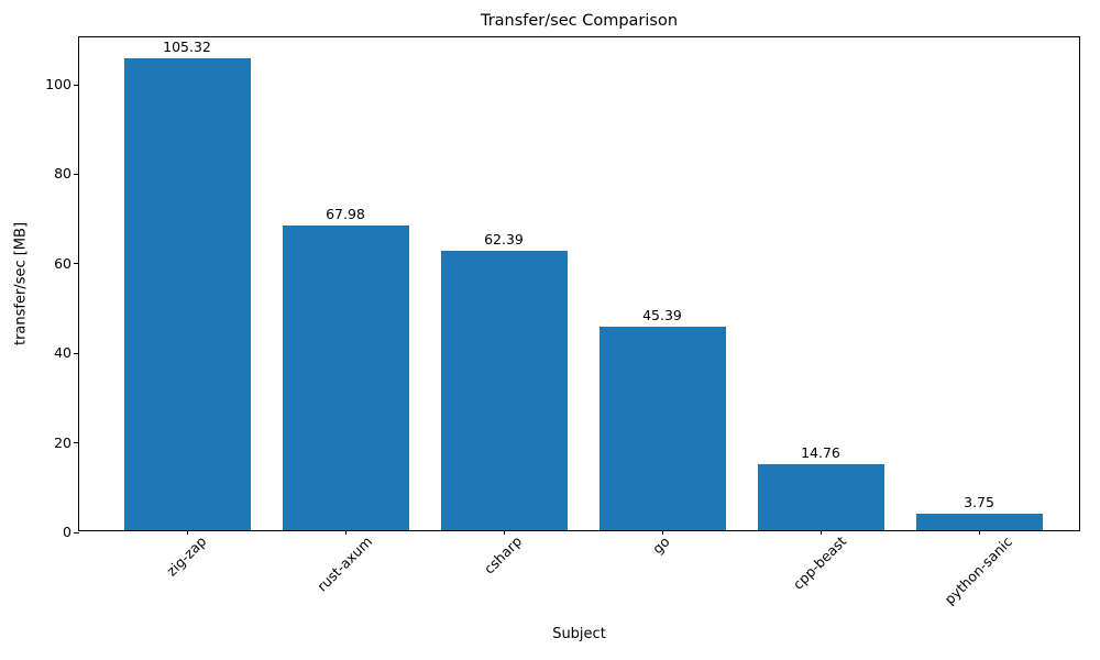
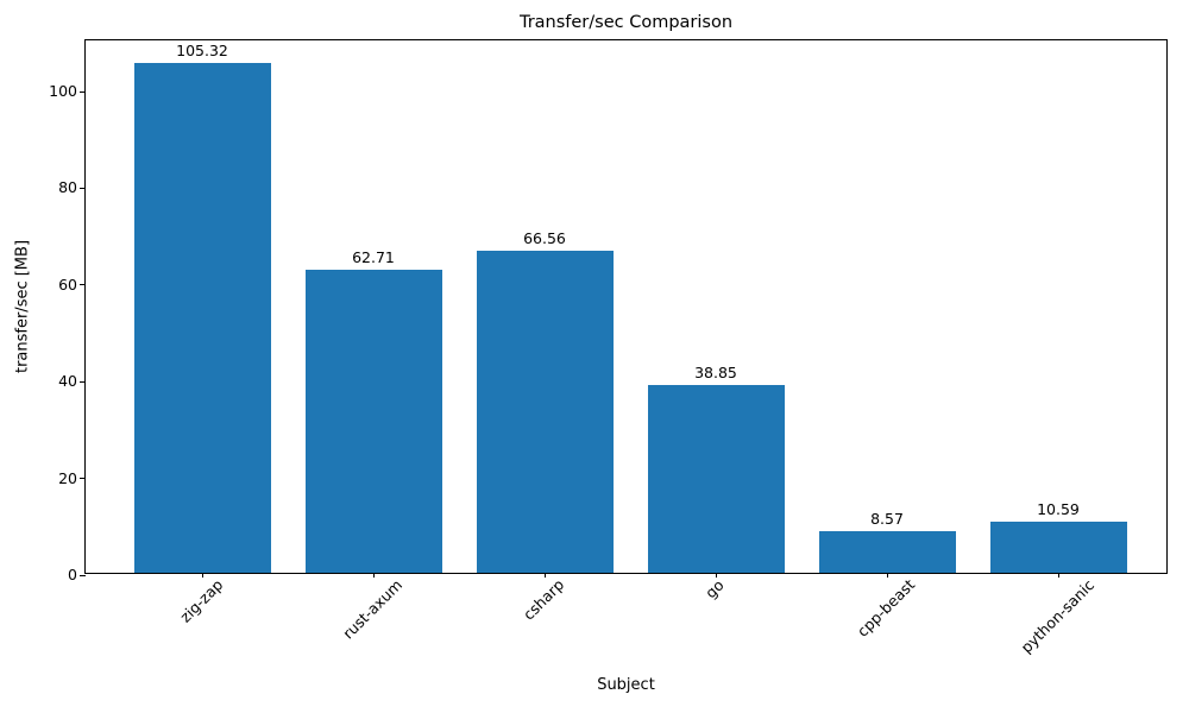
rust-axum: 67.98 -> 62.71
csharp: 62.39 -> 66.56
go: 45.39 -> 38.85
cpp-beast: 14.76 -> 8.57
python-sanic: 3.75 -> 10.59
